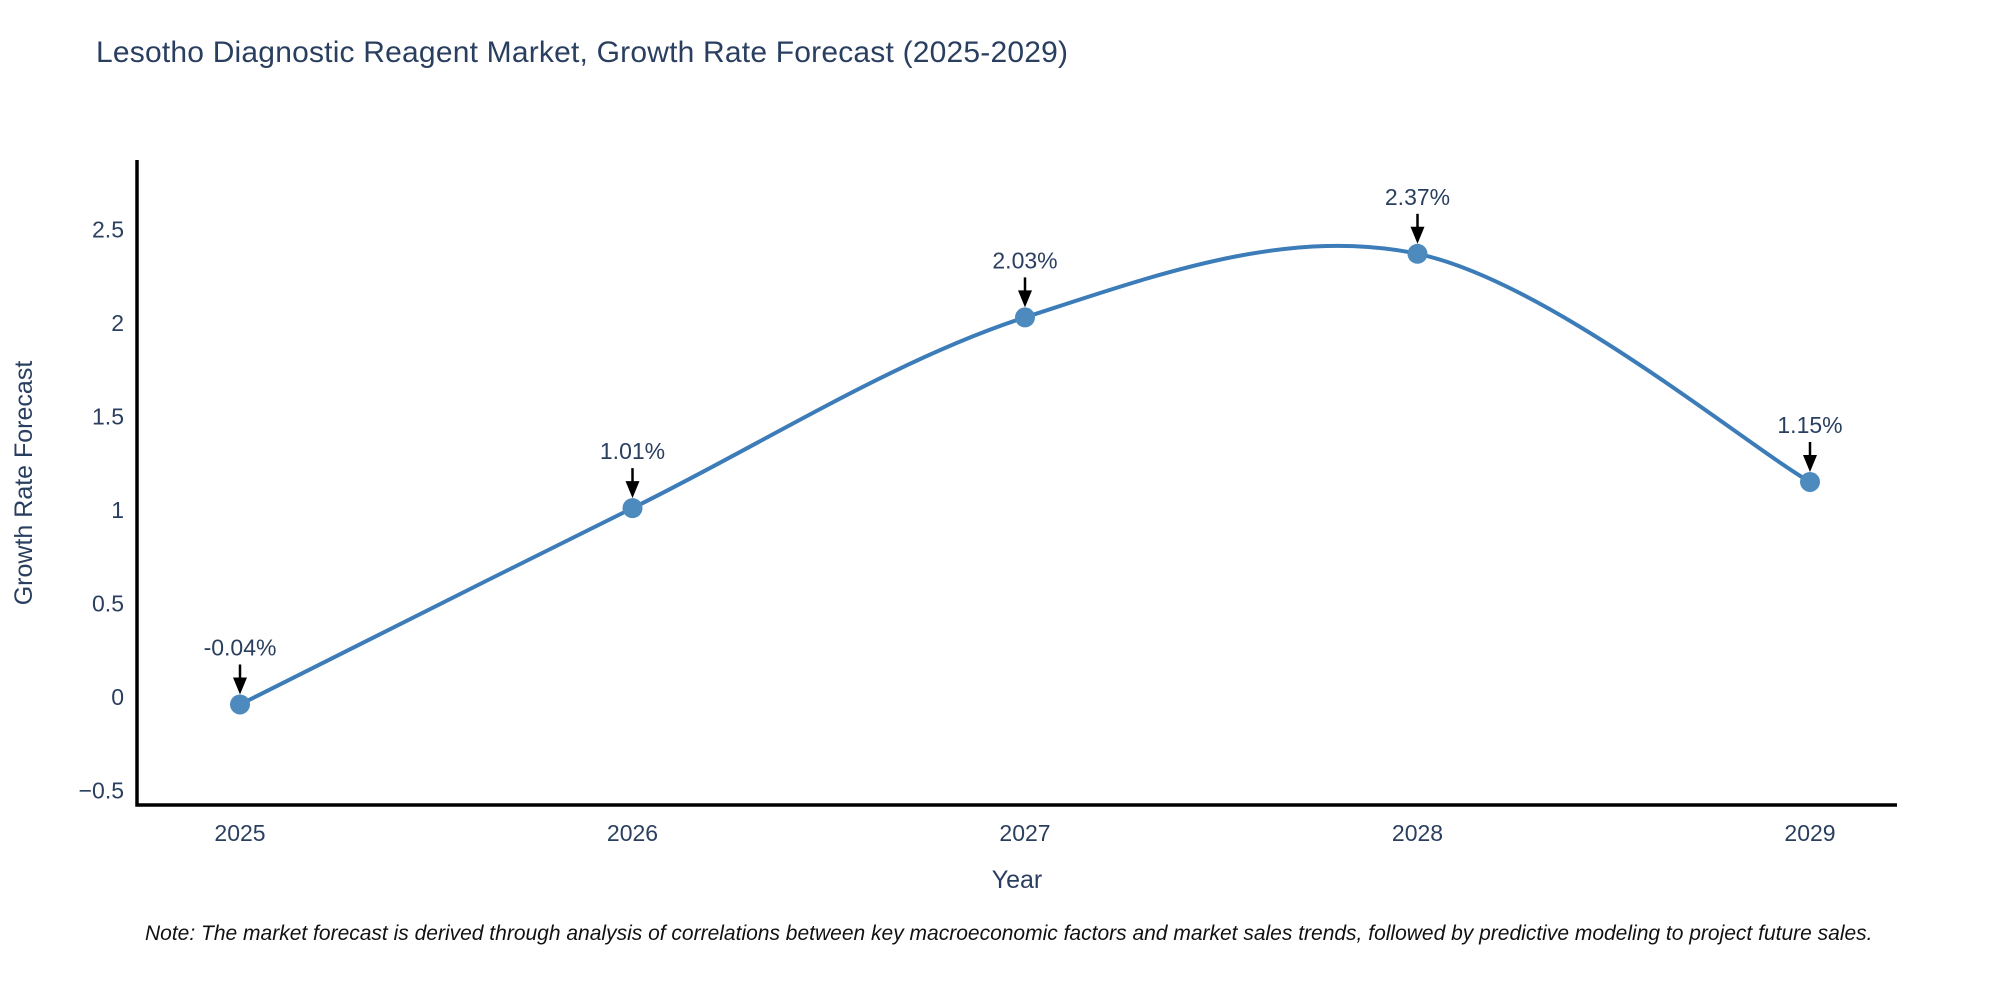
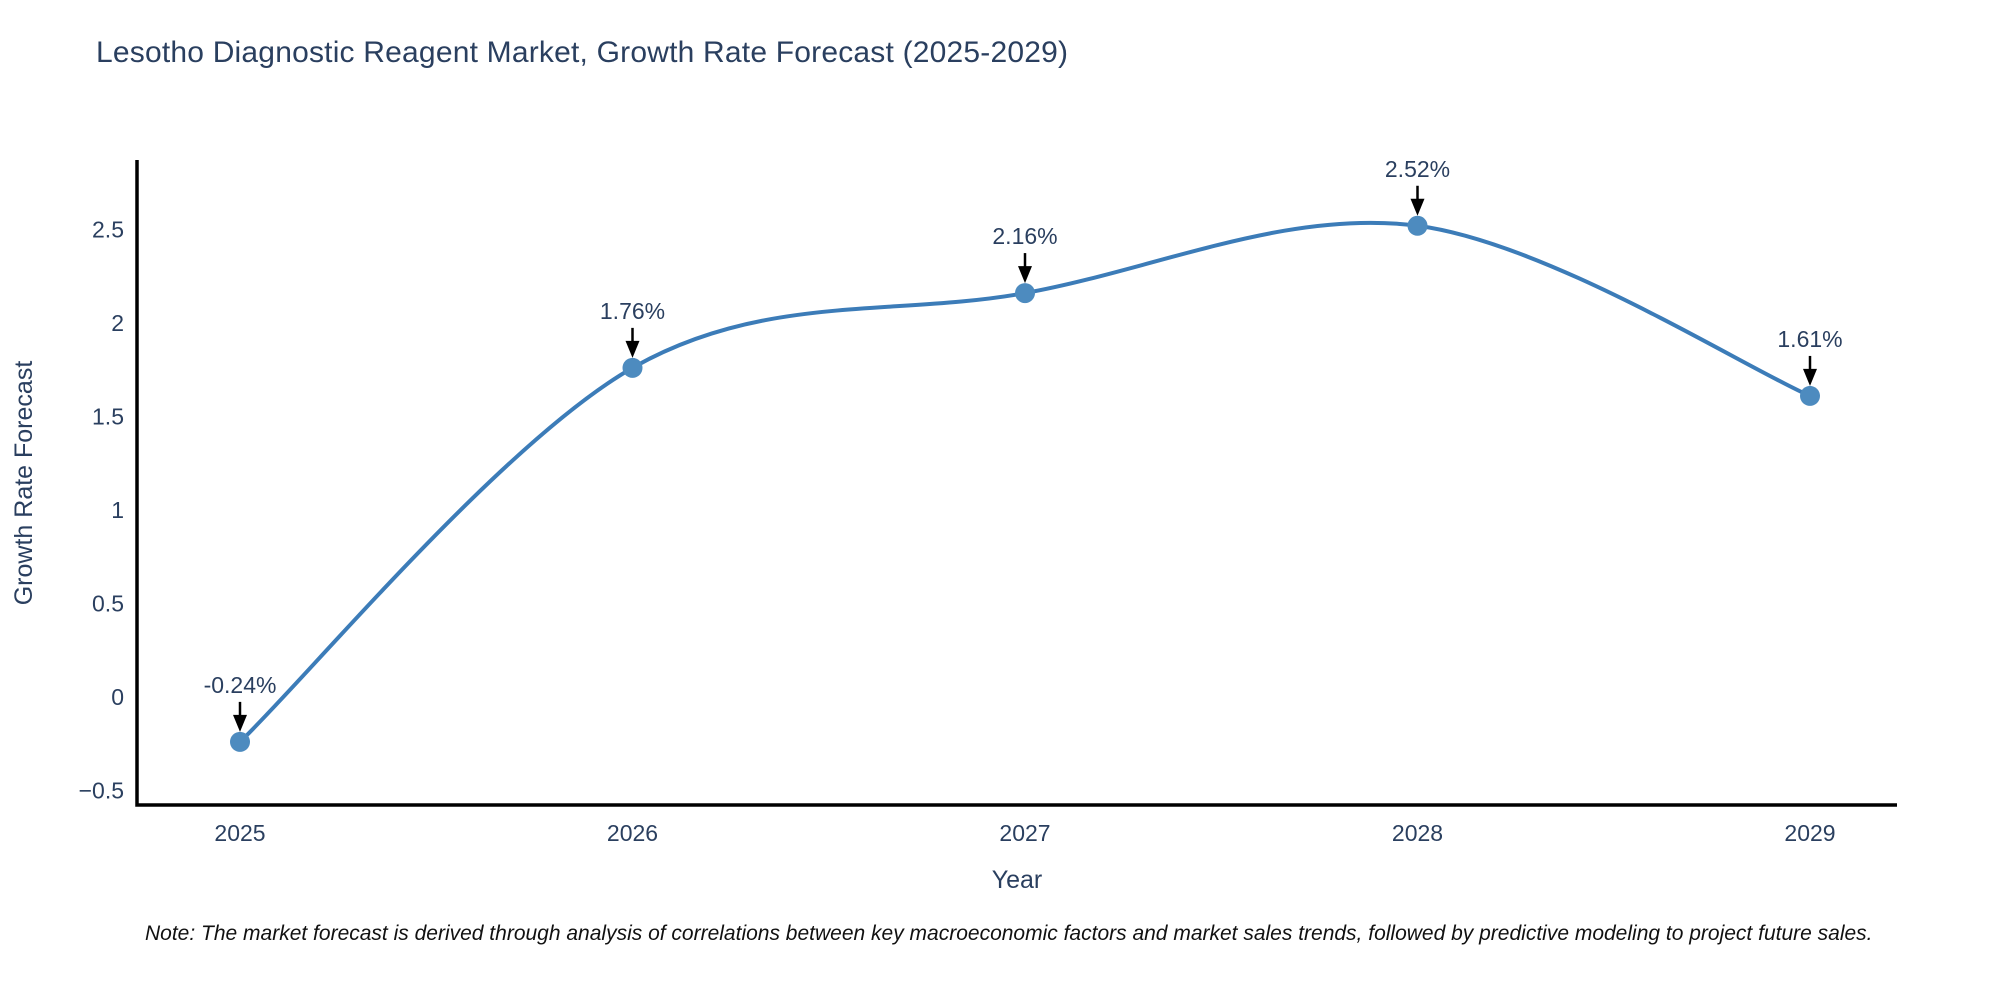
2025: -0.04% -> -0.24%
2026: 1.01% -> 1.76%
2027: 2.03% -> 2.16%
2028: 2.37% -> 2.52%
2029: 1.15% -> 1.61%
